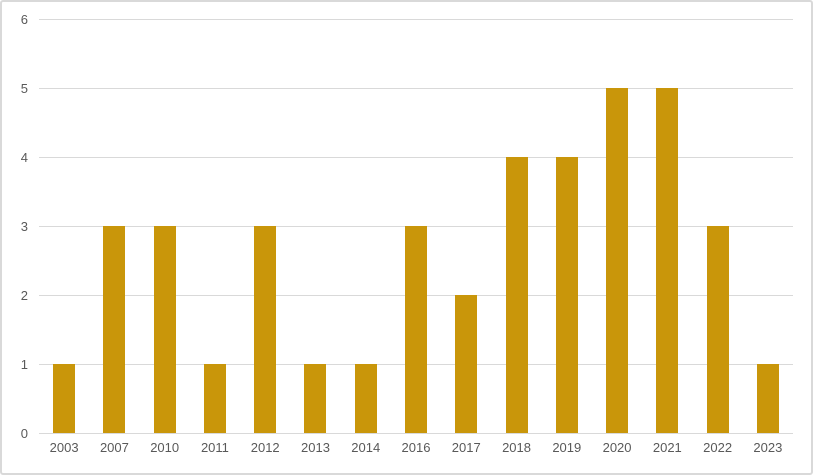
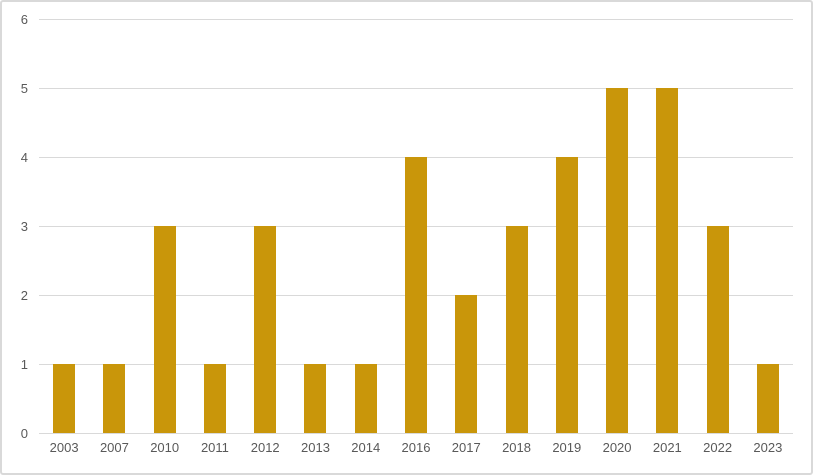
2007: 3 -> 1
2016: 3 -> 4
2018: 4 -> 3
